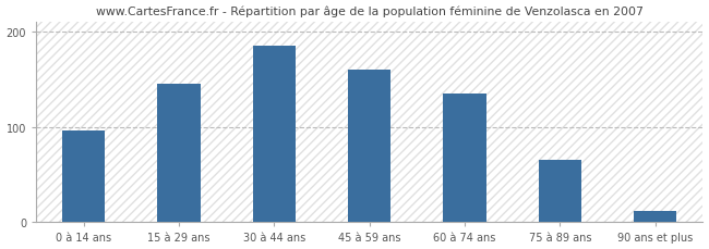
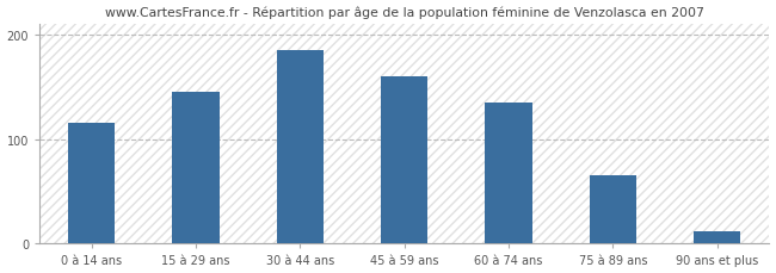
0 à 14 ans: 96 -> 115
